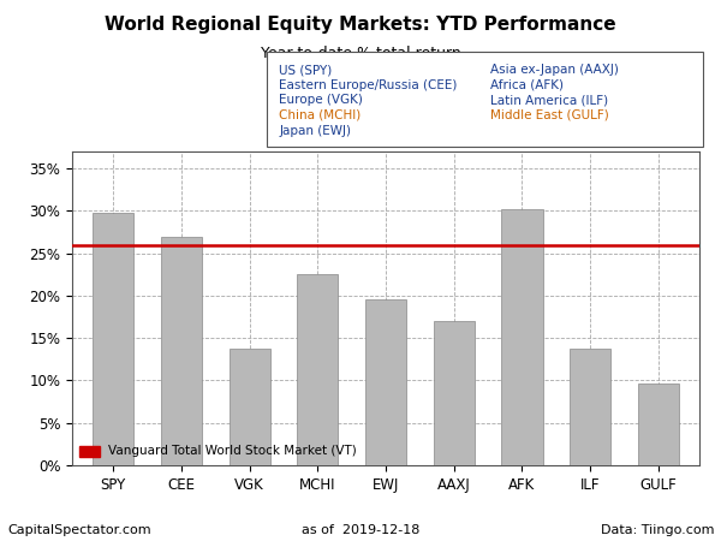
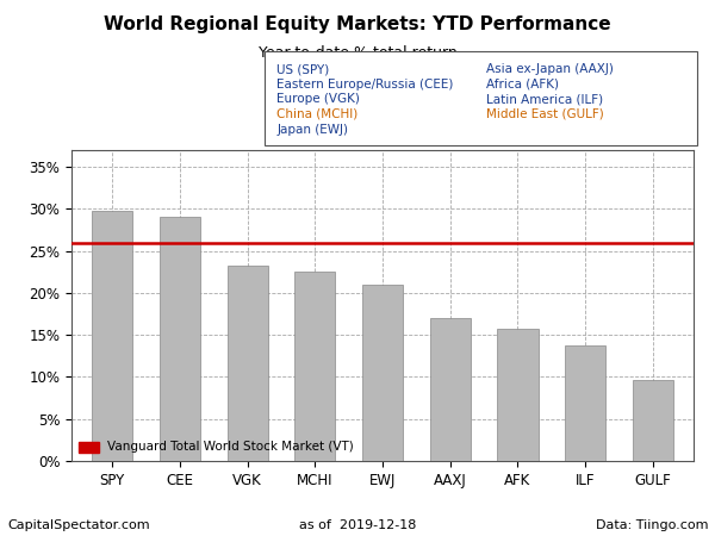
CEE: 27.0% -> 29.0%
VGK: 13.8% -> 23.2%
EWJ: 19.6% -> 21.0%
AFK: 30.2% -> 15.7%
